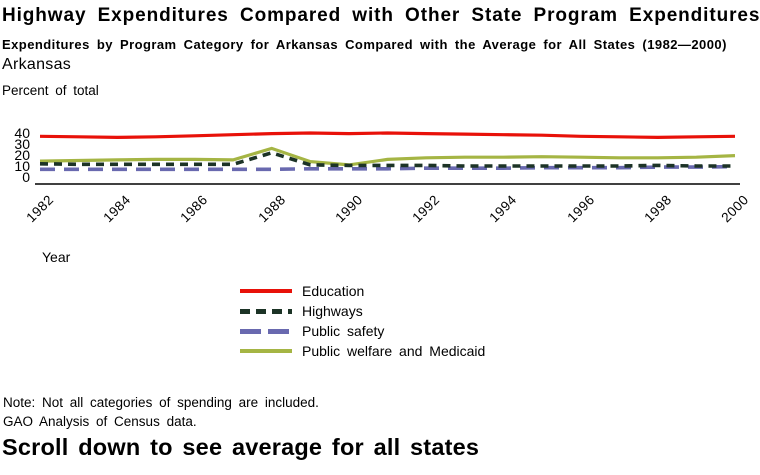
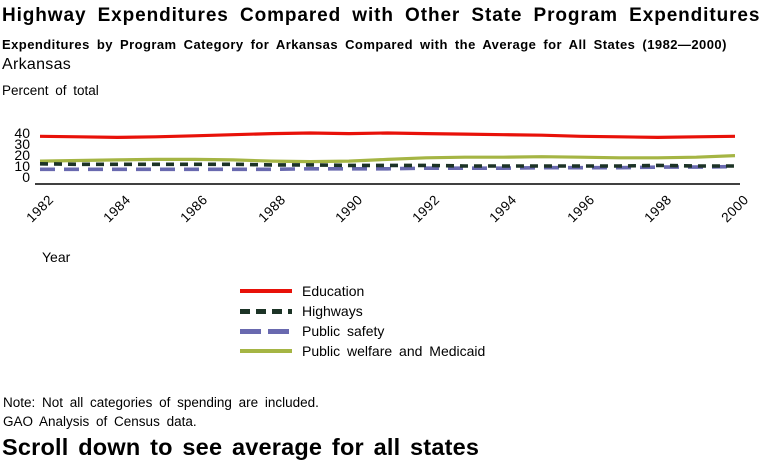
Highways/1988: 22 -> 11
Public welfare and Medicaid/1988: 26 -> 14
Public welfare and Medicaid/1990: 11 -> 14
